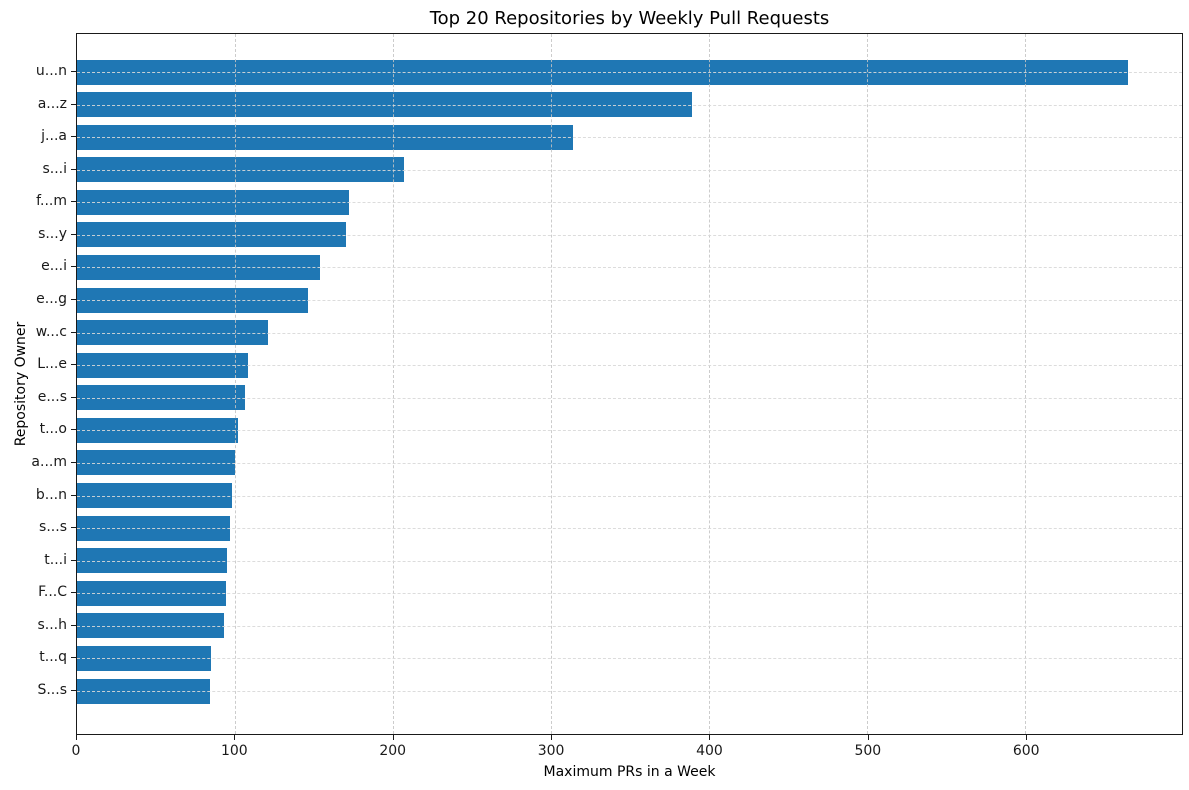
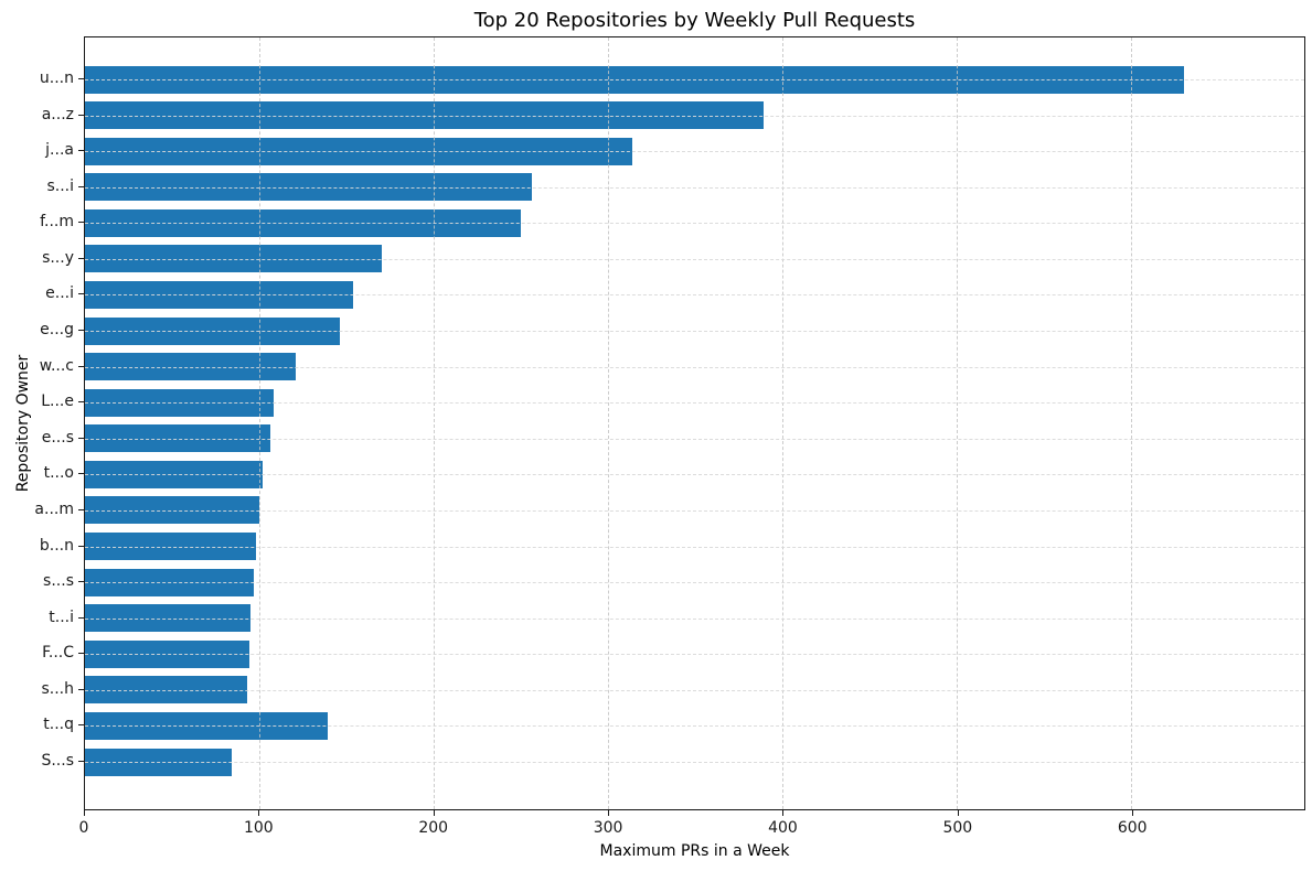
u...n: 665 -> 630
s...i: 207 -> 256
f...m: 172 -> 250
t...q: 85 -> 139
